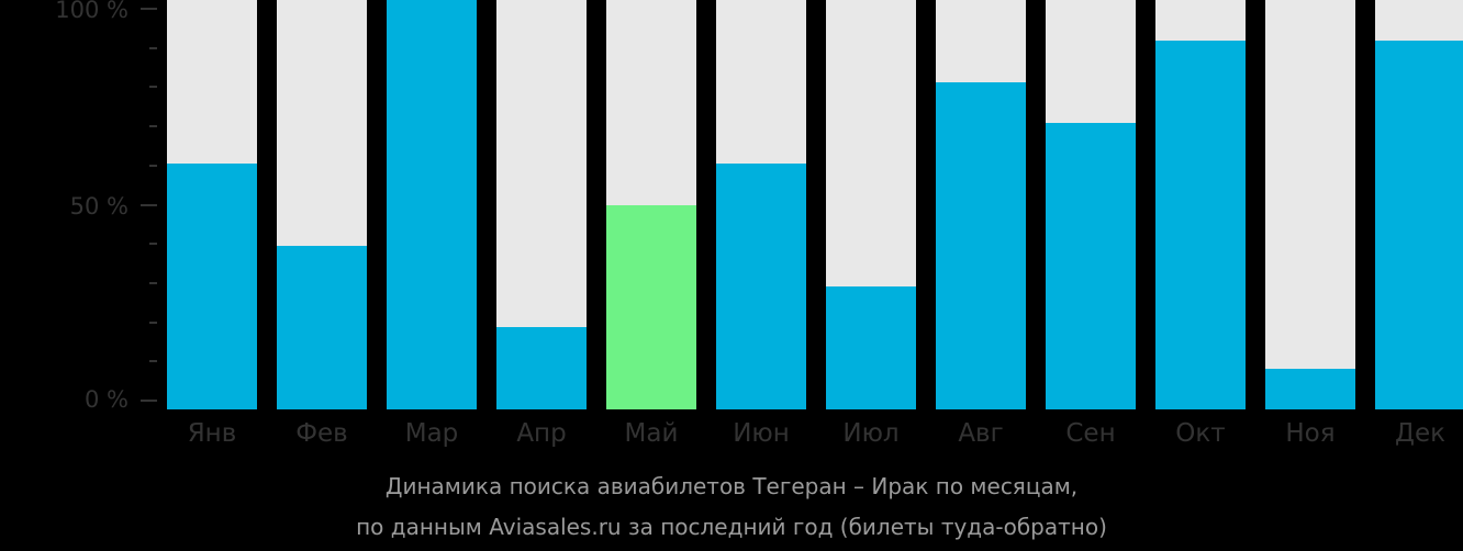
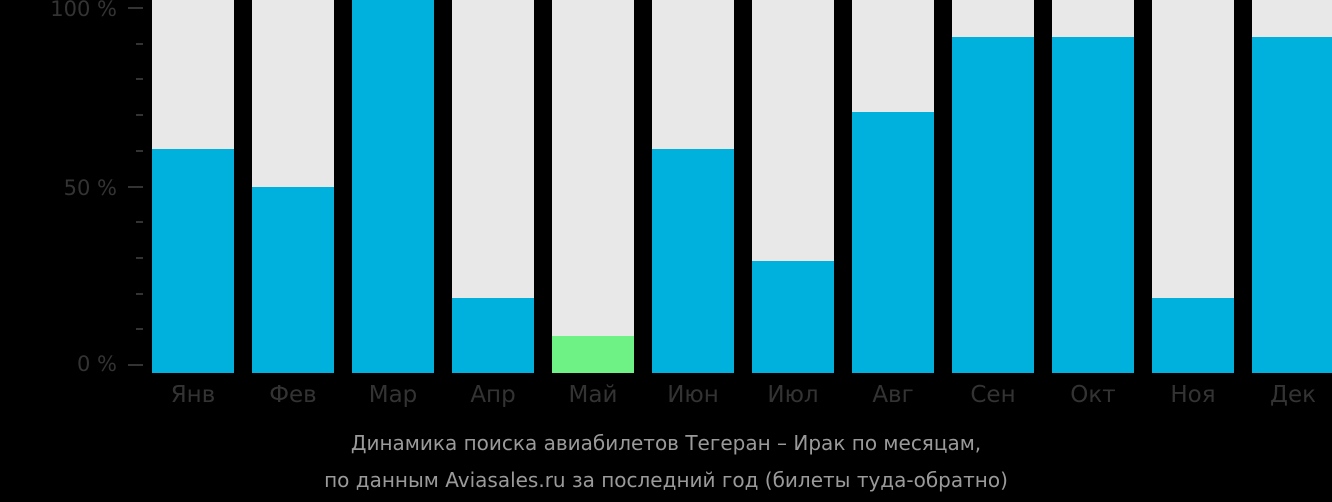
Фев: 40% -> 50%
Май: 50% -> 10%
Авг: 80% -> 70%
Сен: 70% -> 90%
Ноя: 10% -> 20%
